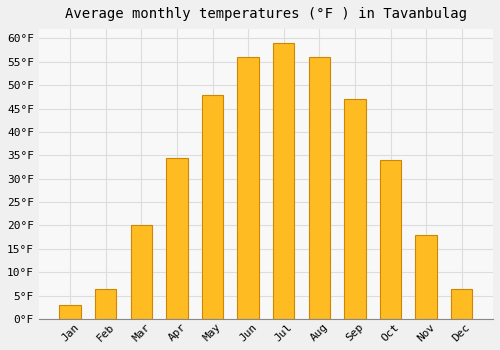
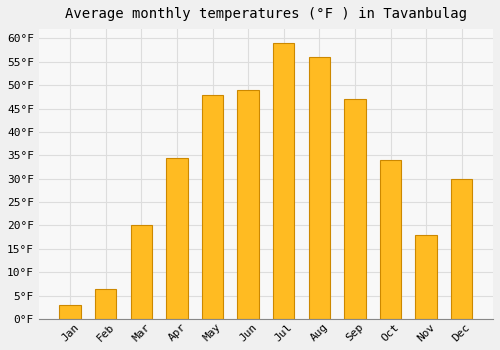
Jun: 56.0°F -> 49.0°F
Dec: 6.5°F -> 30.0°F
